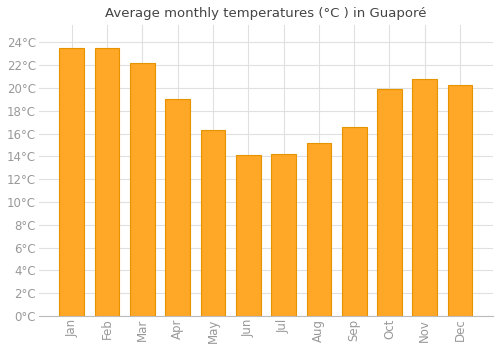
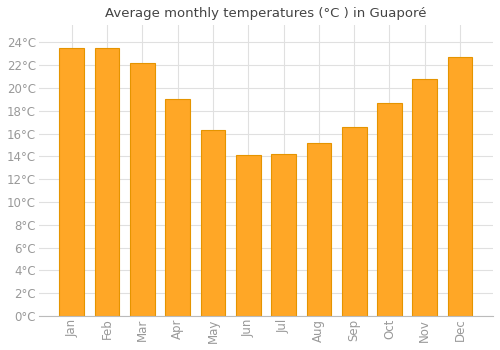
Oct: 19.9°C -> 18.7°C
Dec: 20.3°C -> 22.7°C
